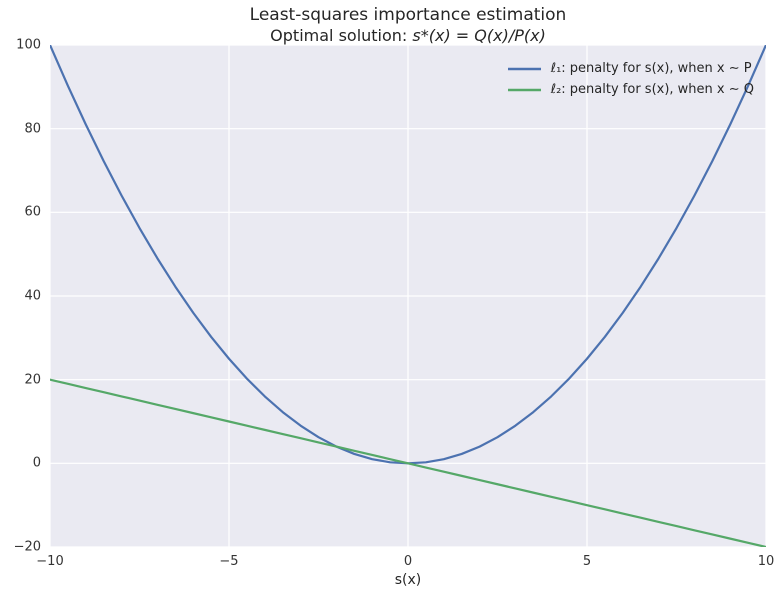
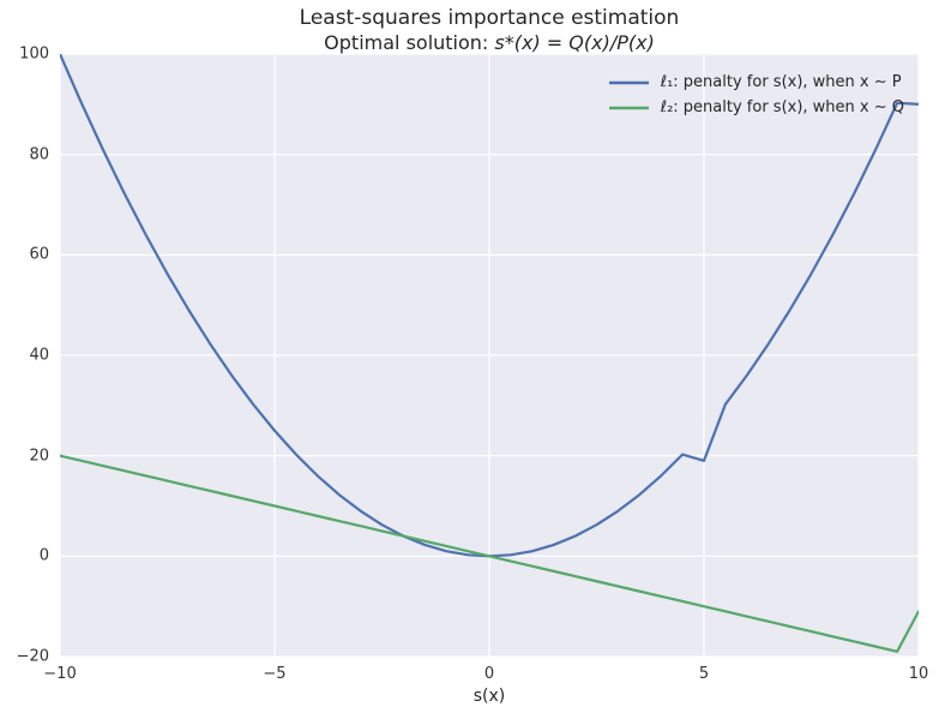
ℓ₁: penalty for s(x), when x ∼ P/5: 25 -> 19
ℓ₁: penalty for s(x), when x ∼ P/10: 100 -> 90
ℓ₂: penalty for s(x), when x ∼ Q/10: -20 -> -11
